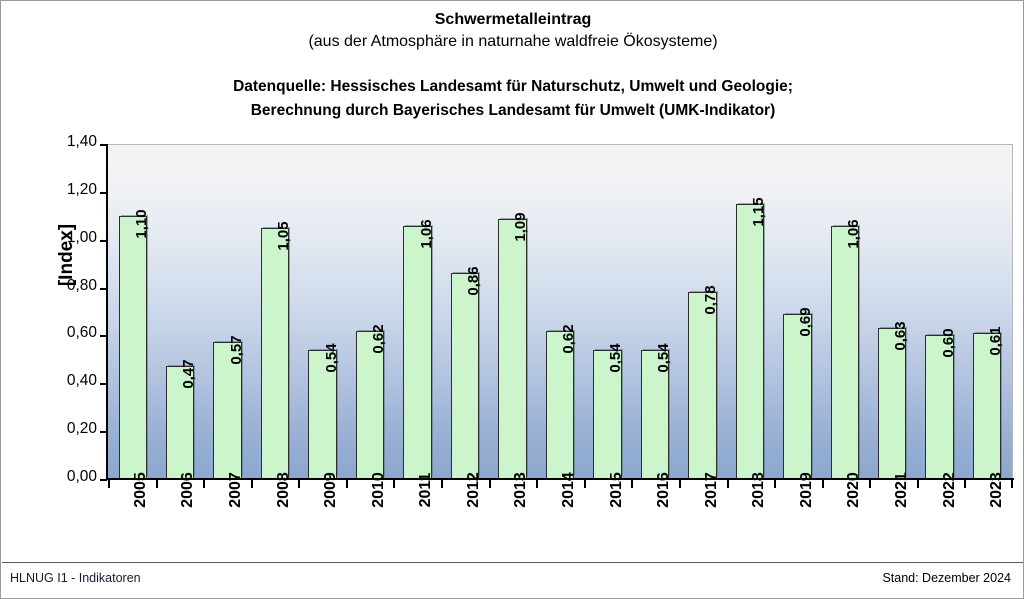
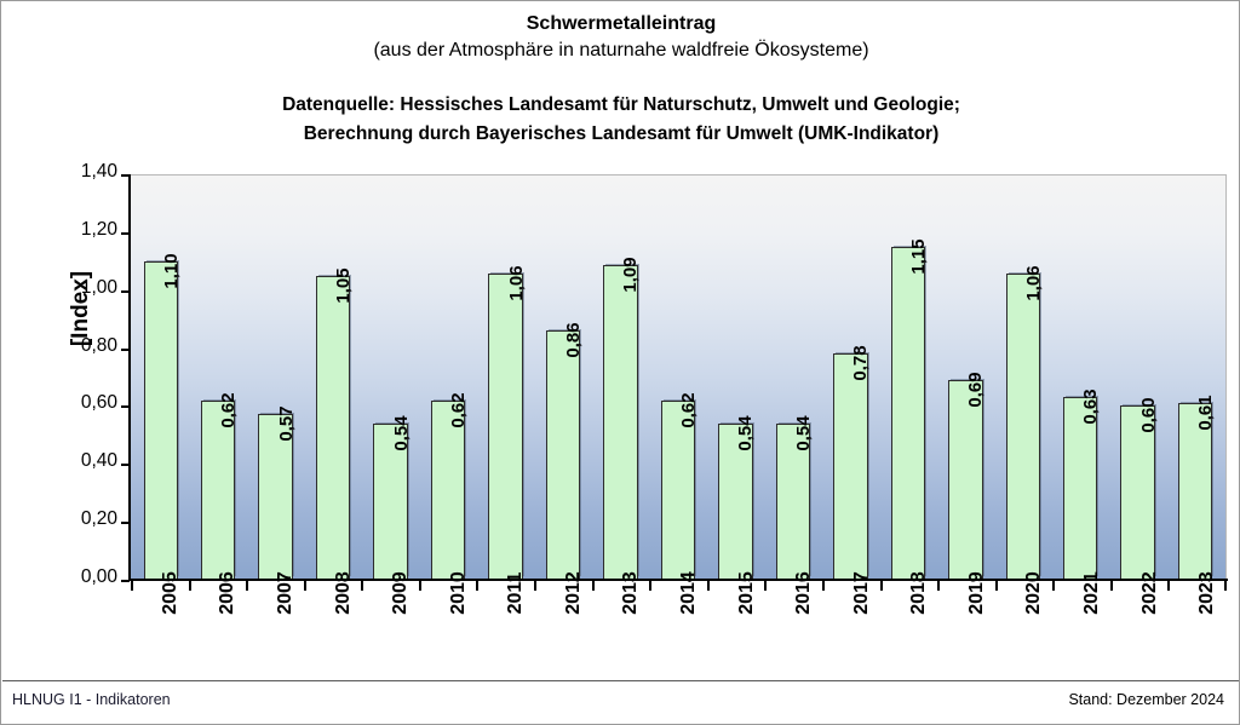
2006: 0,47 -> 0,62
